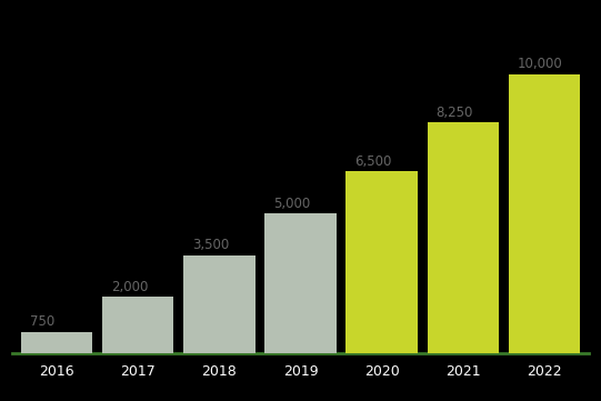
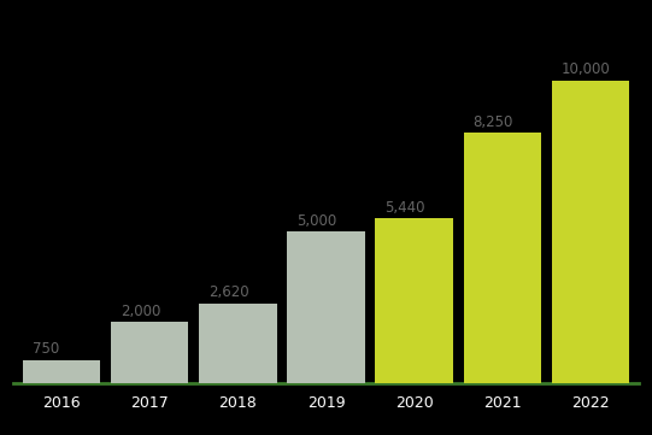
2018: 3,500 -> 2,620
2020: 6,500 -> 5,440
